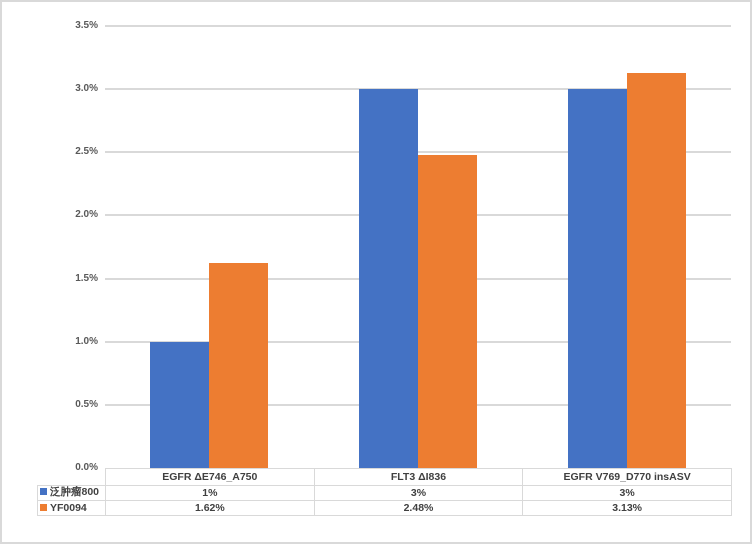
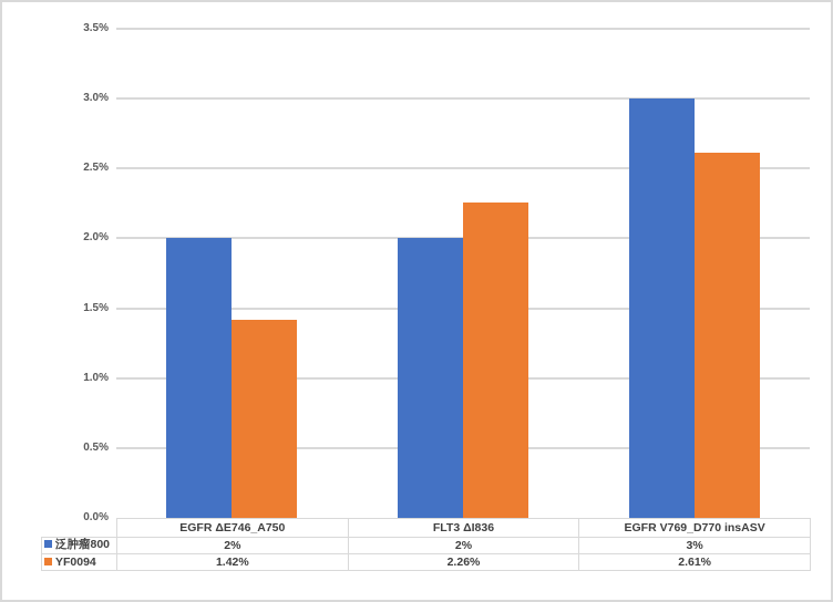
泛肿瘤800/EGFR ΔE746_A750: 1% -> 2%
YF0094/EGFR ΔE746_A750: 1.62% -> 1.42%
泛肿瘤800/FLT3 ΔI836: 3% -> 2%
YF0094/FLT3 ΔI836: 2.48% -> 2.26%
YF0094/EGFR V769_D770 insASV: 3.13% -> 2.61%
